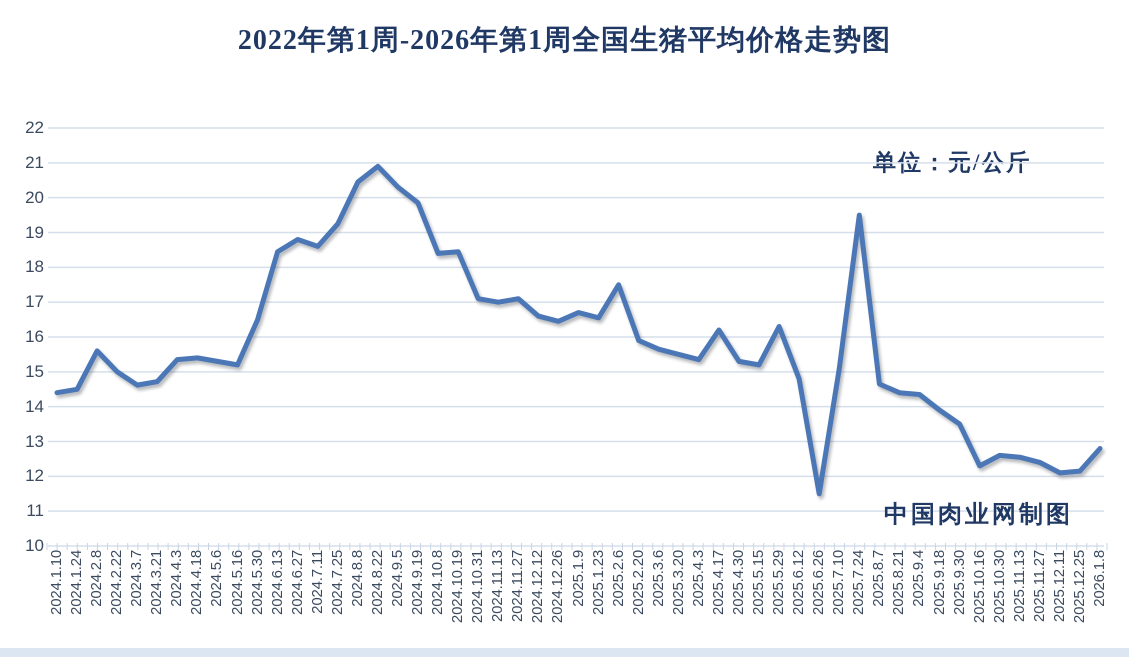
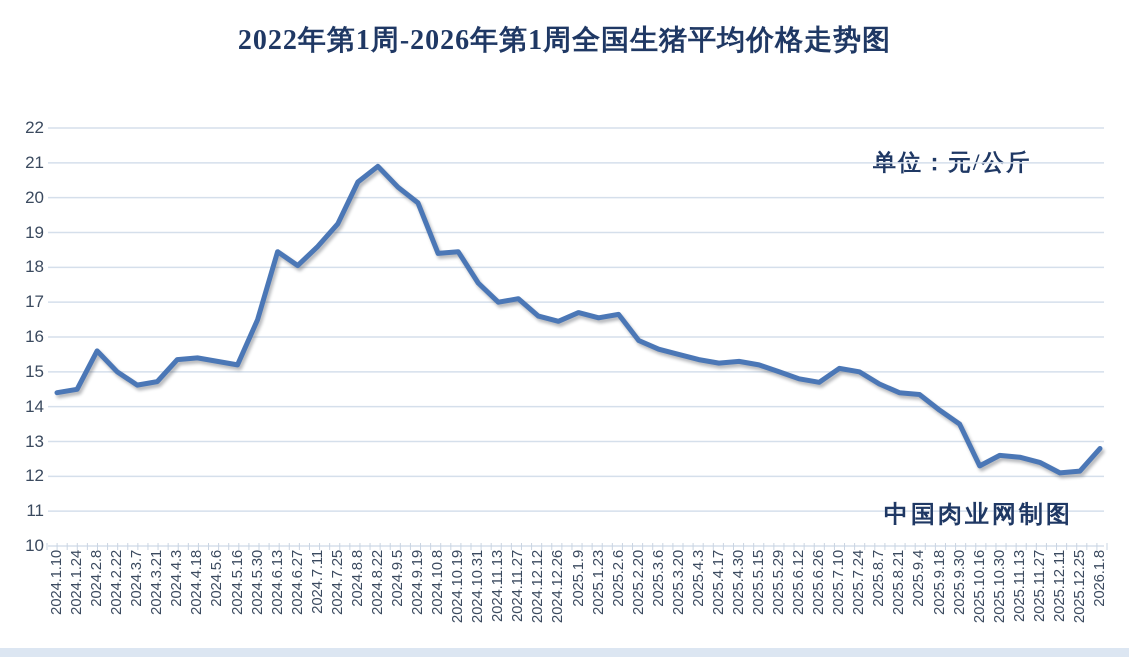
2024.6.27: 18.8 -> 18.1
2024.10.31: 17.1 -> 17.6
2025.2.6: 17.5 -> 16.6
2025.4.17: 16.2 -> 15.2
2025.5.29: 16.3 -> 15.0
2025.6.26: 11.5 -> 14.7
2025.7.24: 19.5 -> 15.0
